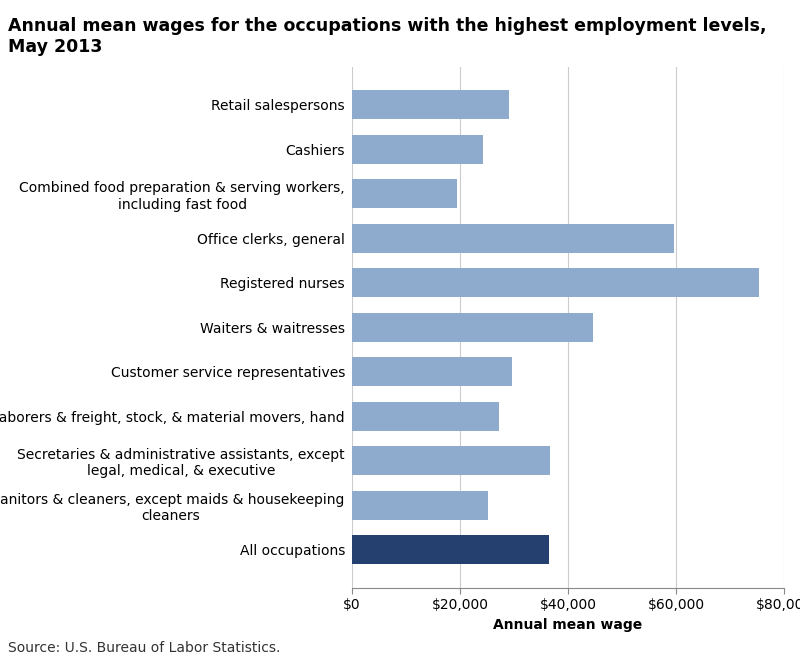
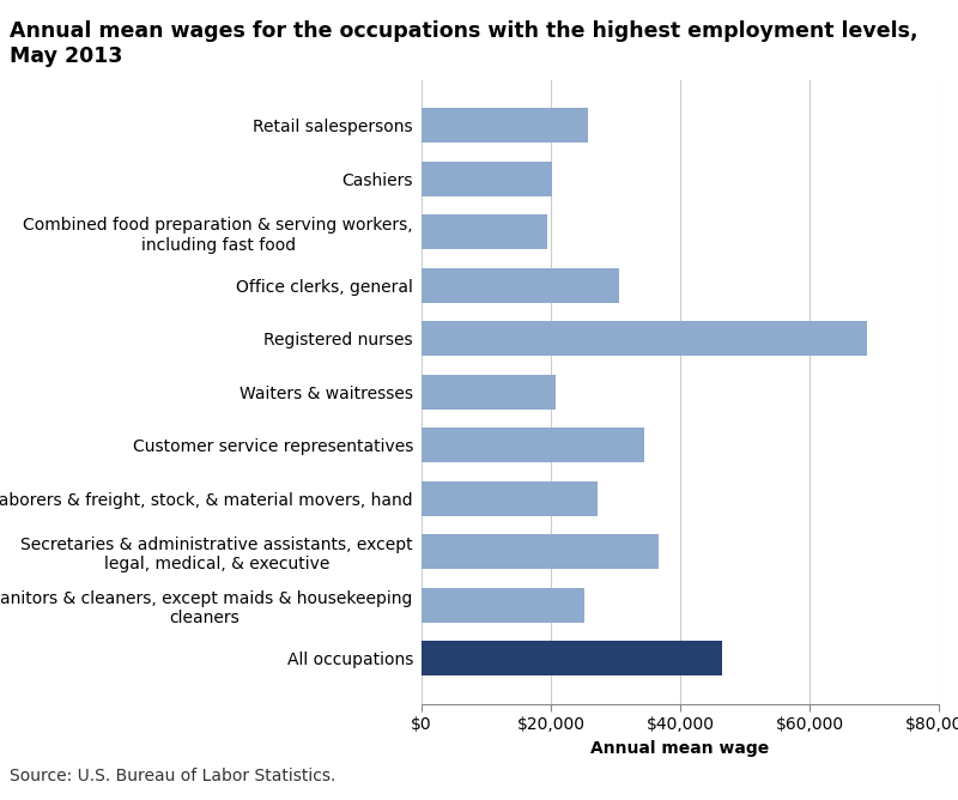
Retail salespersons: $29,000 -> $25,700
Cashiers: $24,200 -> $20,200
Office clerks, general: $59,600 -> $30,600
Registered nurses: $75,400 -> $68,900
Waiters & waitresses: $44,600 -> $20,800
Customer service representatives: $29,600 -> $34,400
All occupations: $36,400 -> $46,400
